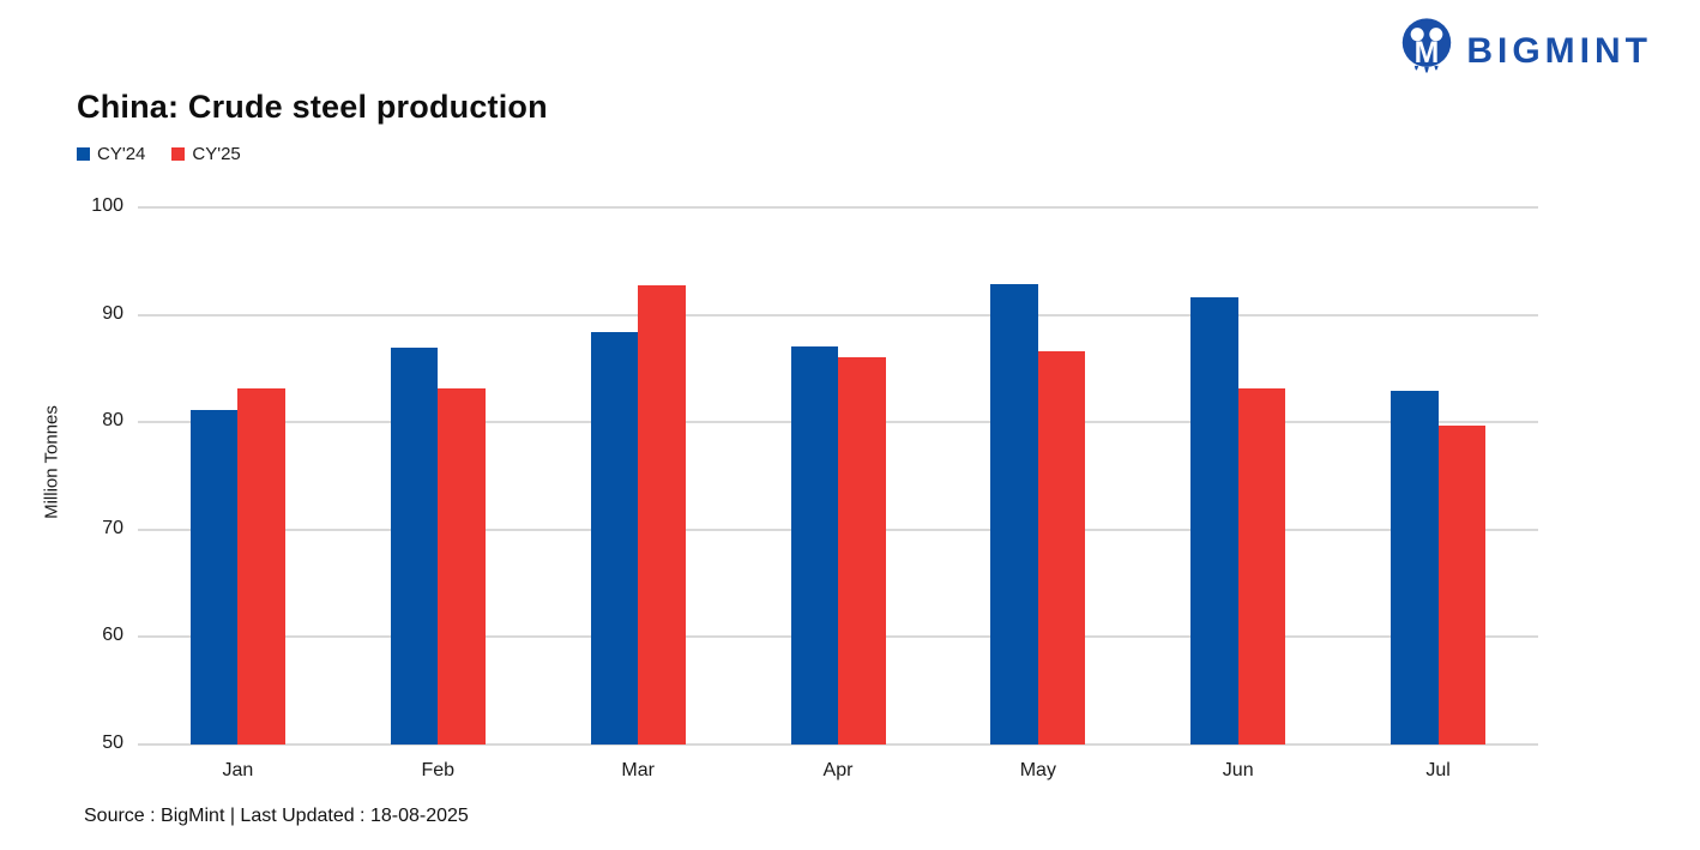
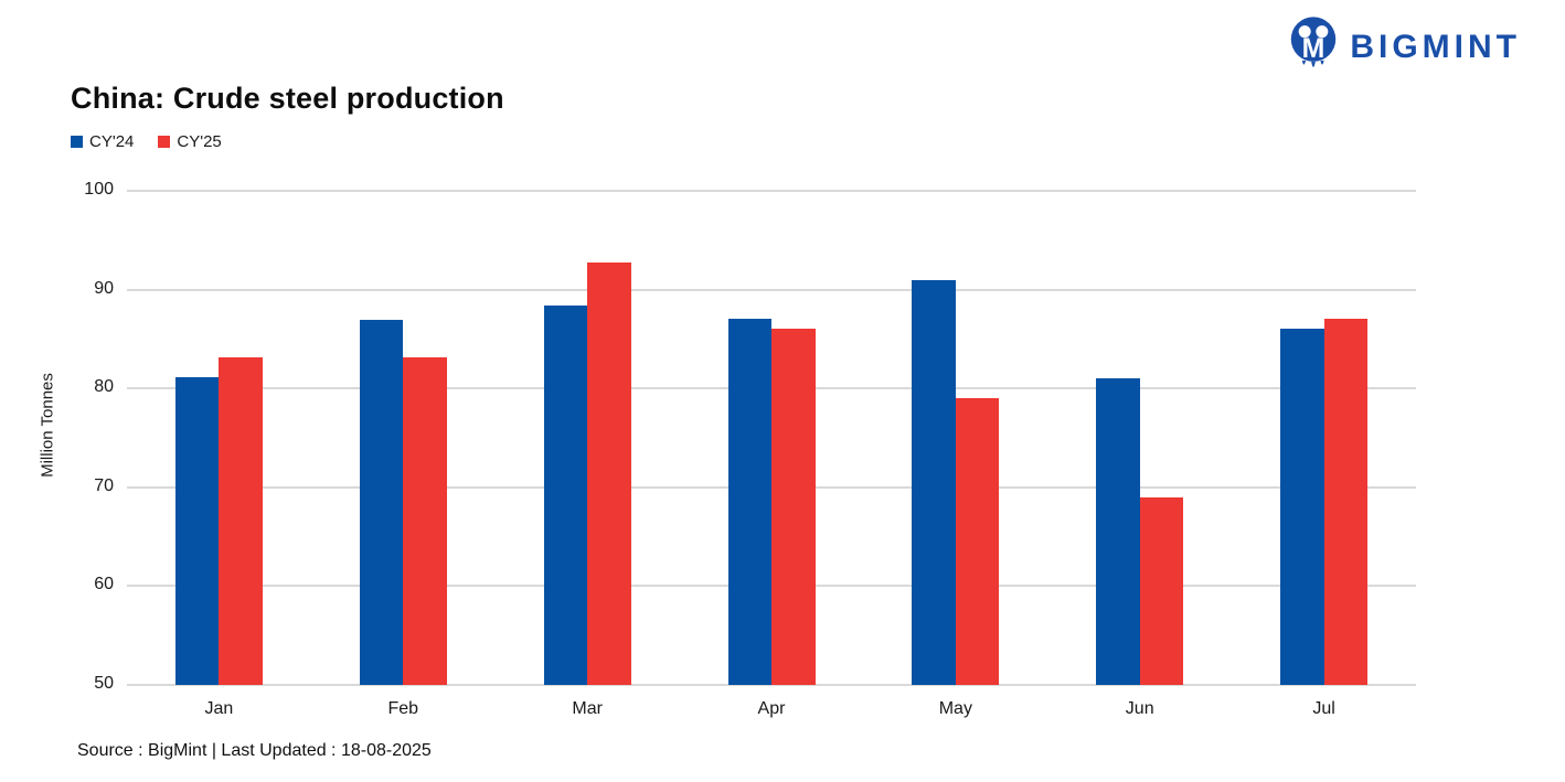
CY'24/May: 93 -> 91
CY'25/May: 87 -> 79
CY'24/Jun: 92 -> 81
CY'25/Jun: 83 -> 69
CY'24/Jul: 83 -> 86
CY'25/Jul: 80 -> 87
